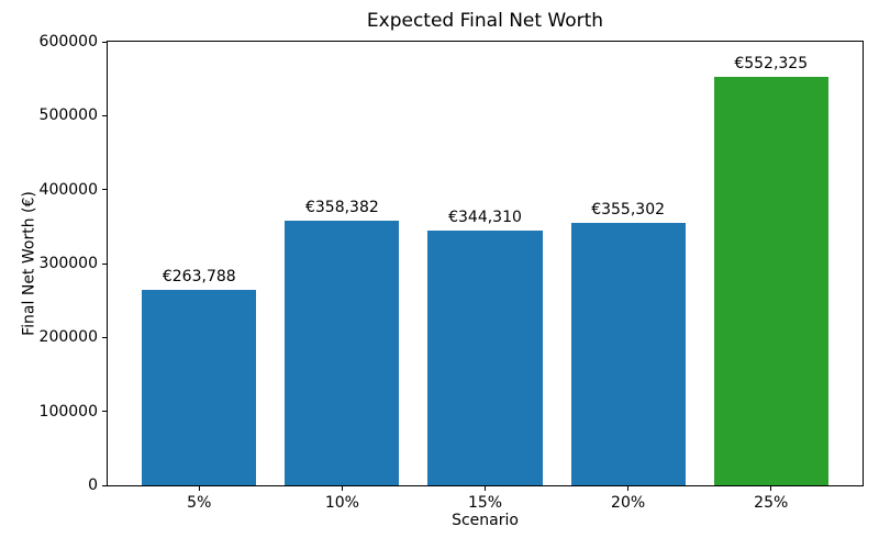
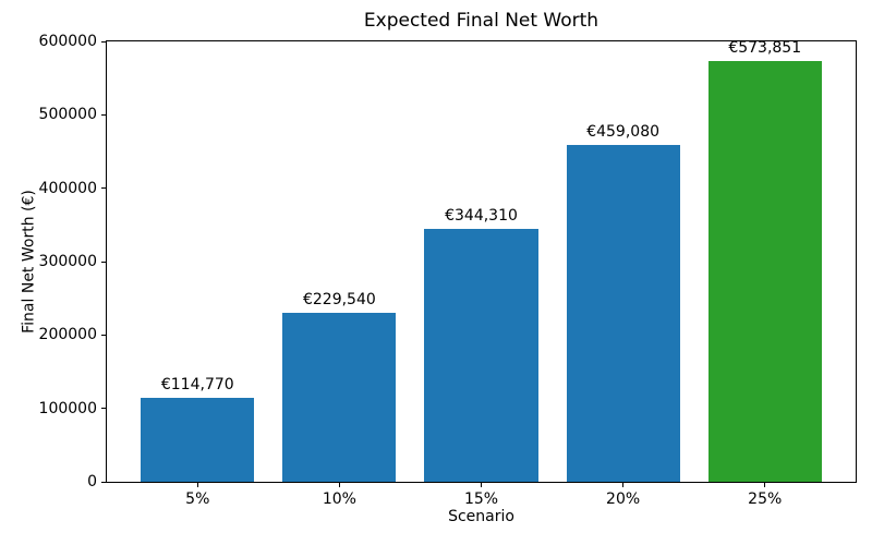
5%: €263,788 -> €114,770
10%: €358,382 -> €229,540
20%: €355,302 -> €459,080
25%: €552,325 -> €573,851
